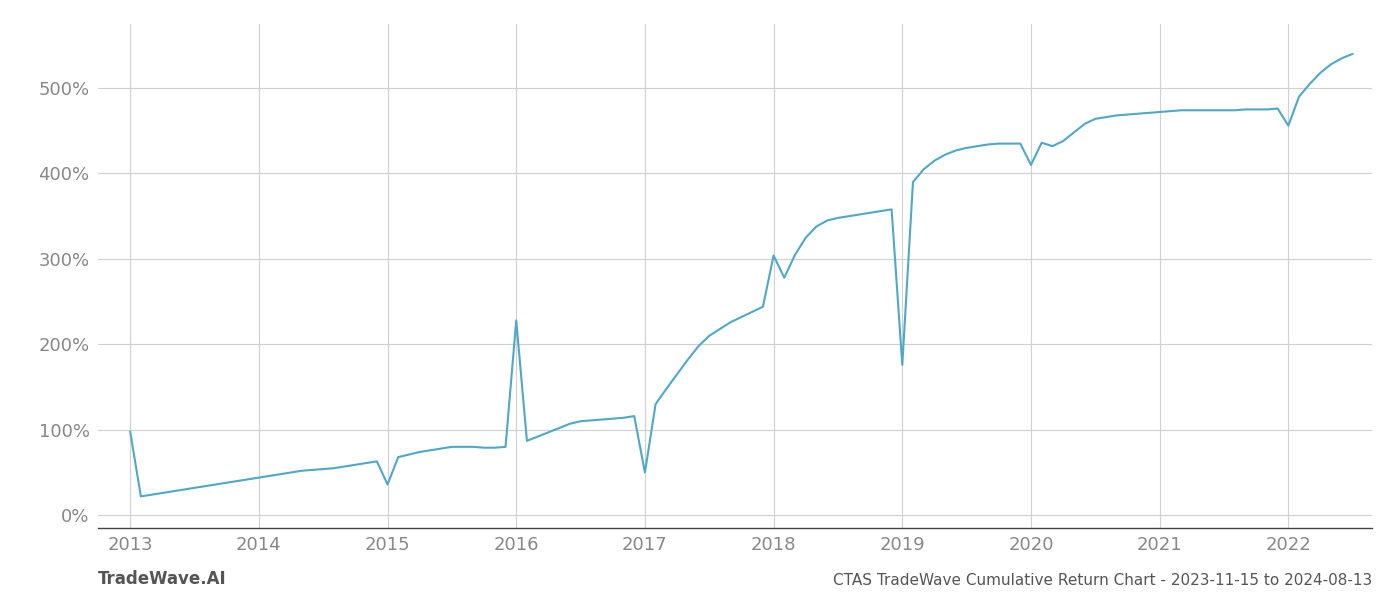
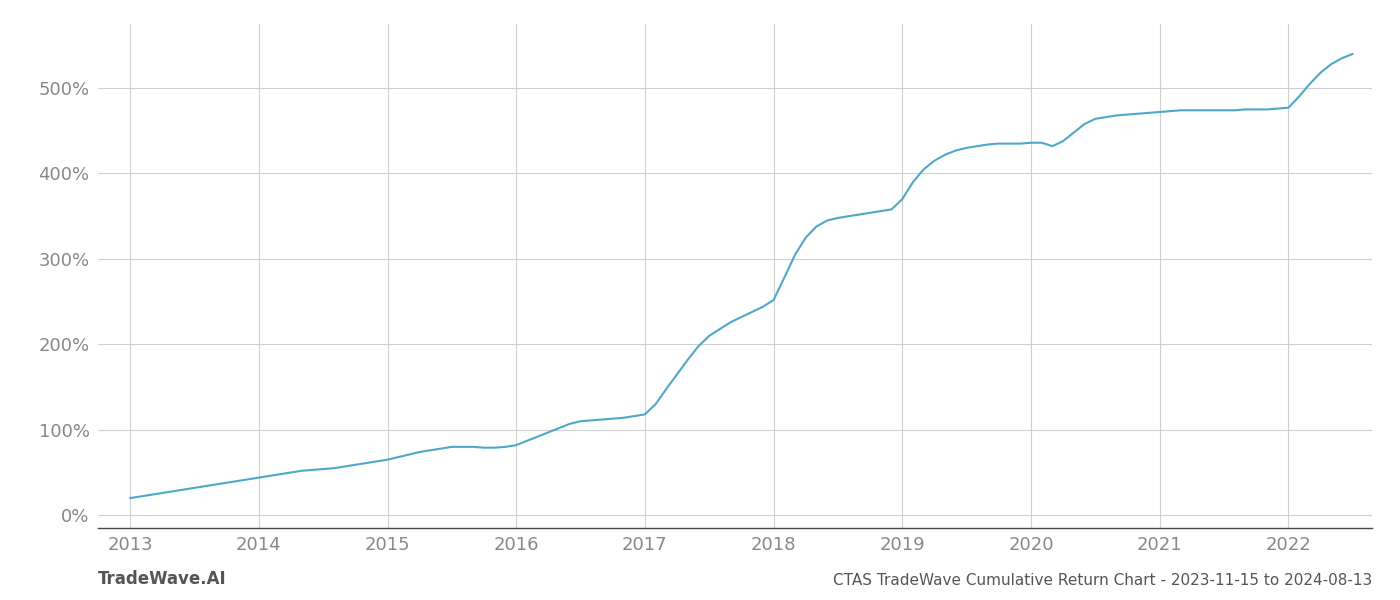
2013: 98% -> 20%
2015: 36% -> 65%
2016: 228% -> 82%
2017: 50% -> 118%
2018: 304% -> 252%
2019: 176% -> 370%
2020: 410% -> 436%
2022: 456% -> 477%
